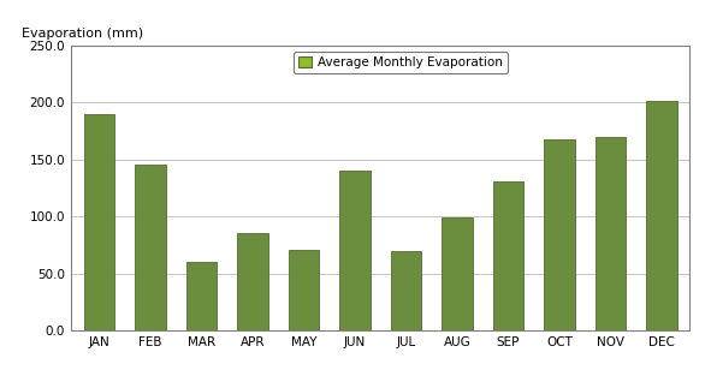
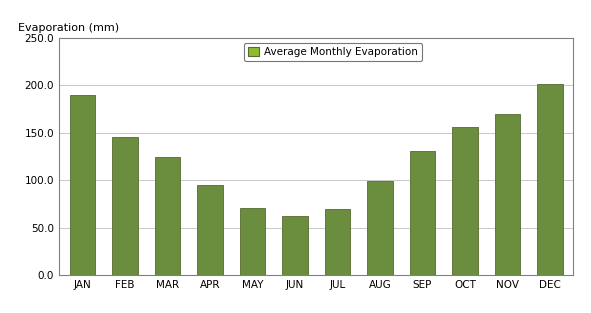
MAR: 60 -> 125
APR: 86 -> 95
JUN: 140 -> 62
OCT: 168 -> 156
